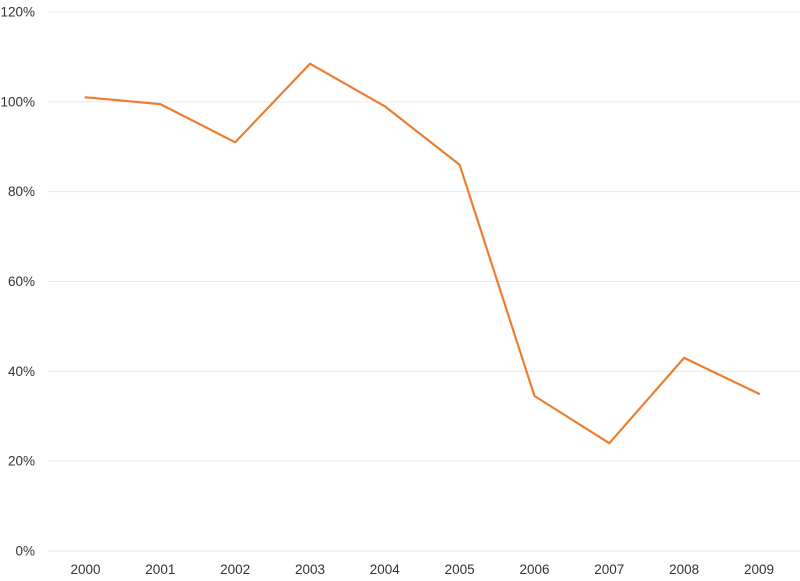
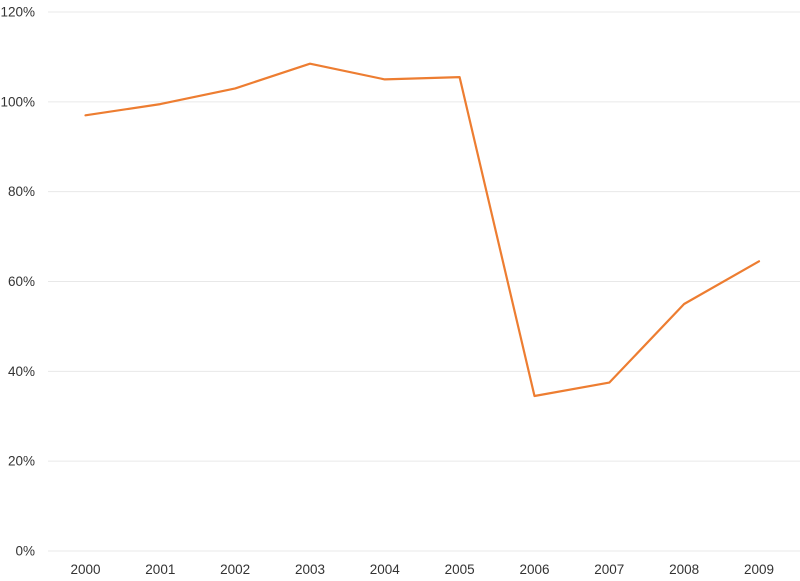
2000: 101% -> 97%
2002: 91% -> 103%
2004: 99% -> 105%
2005: 86% -> 106%
2007: 24% -> 38%
2008: 43% -> 55%
2009: 35% -> 64%
